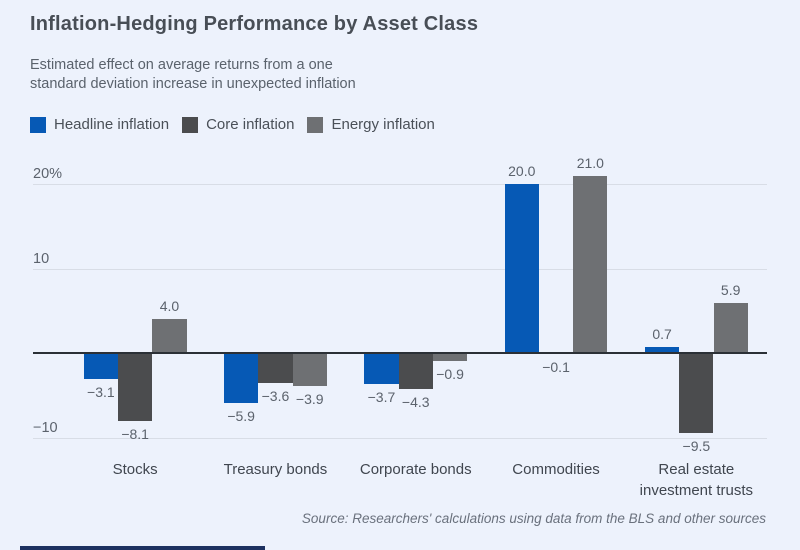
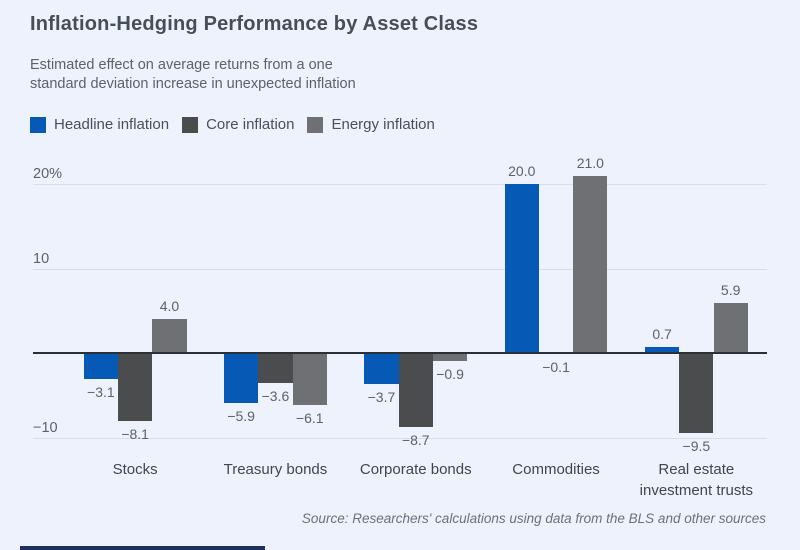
Energy inflation/Treasury bonds: −3.9 -> −6.1
Core inflation/Corporate bonds: −4.3 -> −8.7
